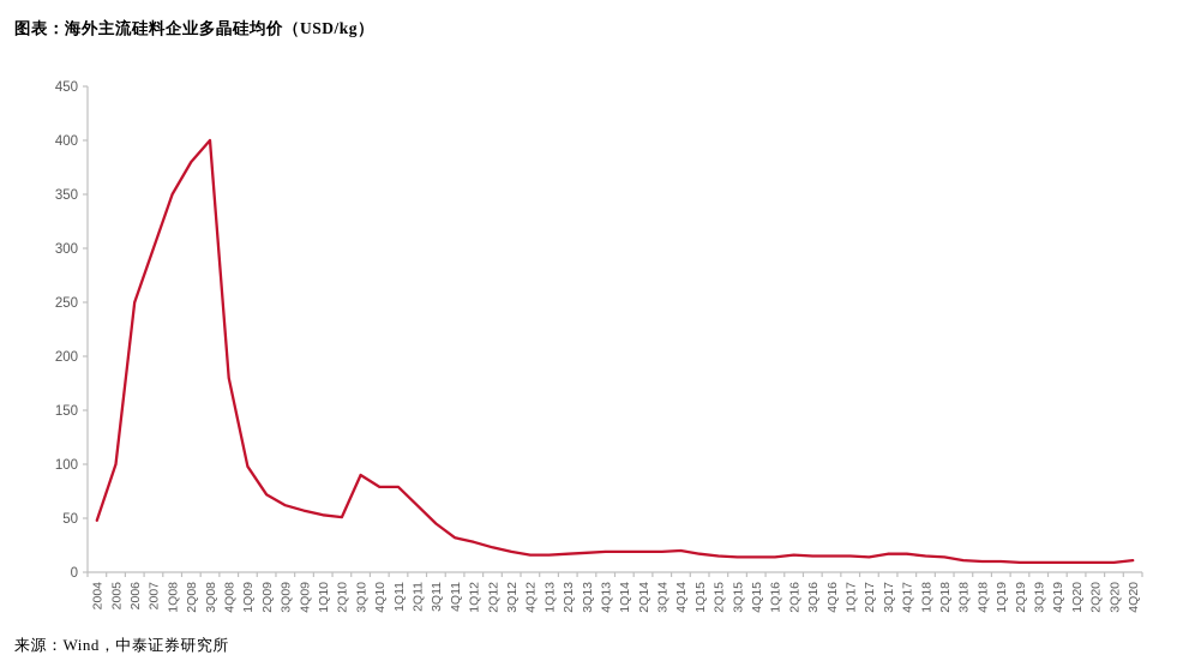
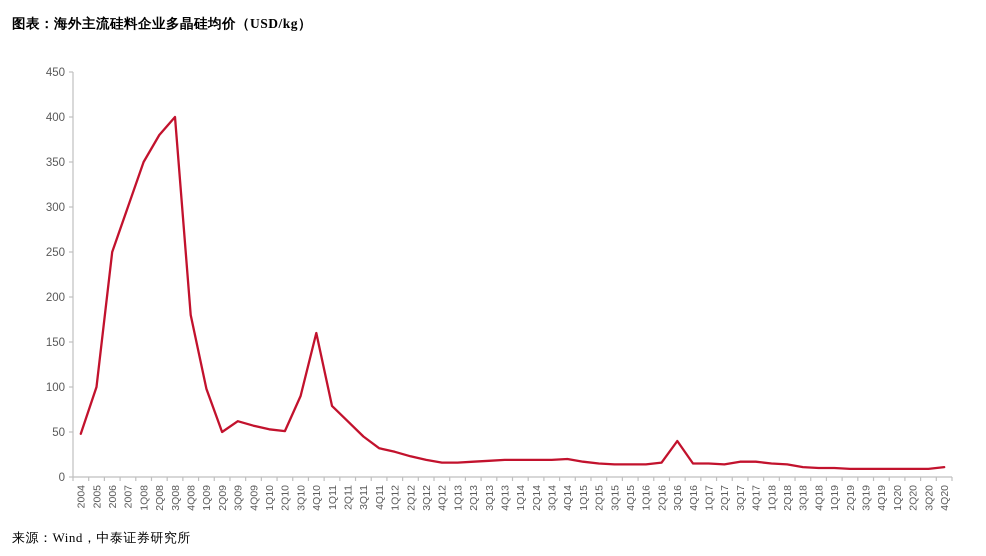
2Q09: 70 -> 50
4Q10: 80 -> 160
3Q16: 20 -> 40
